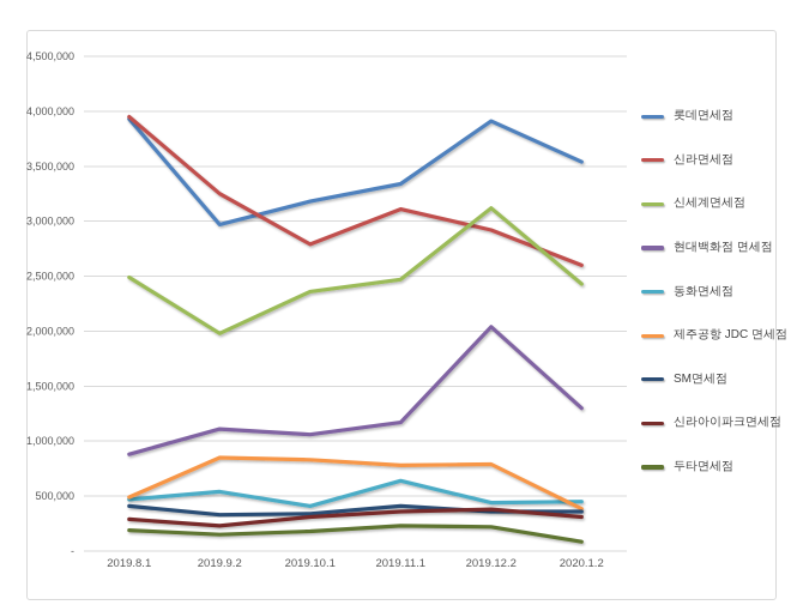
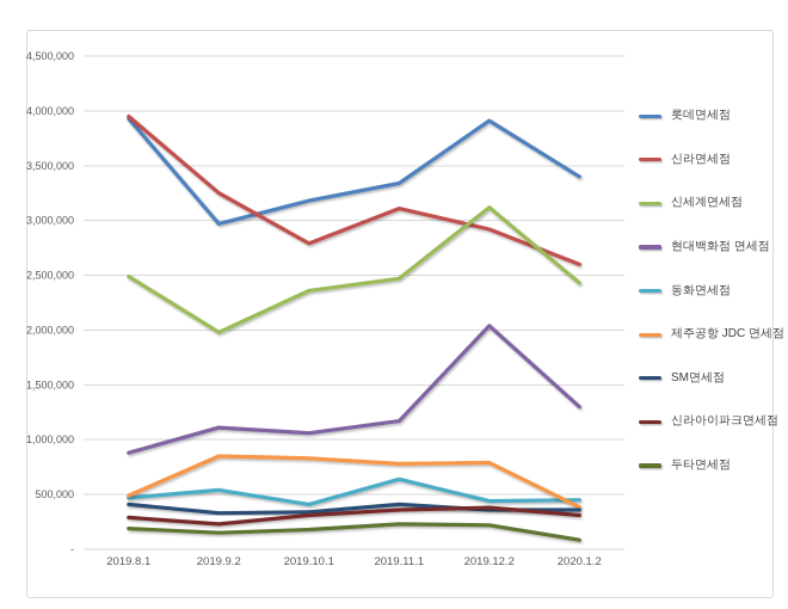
롯데면세점/2020.1.2: 3500000 -> 3400000
